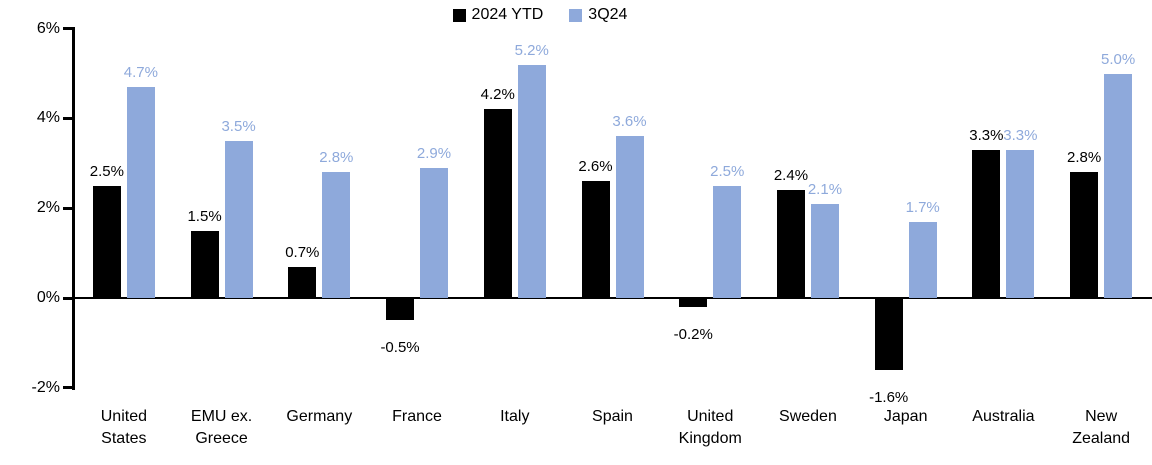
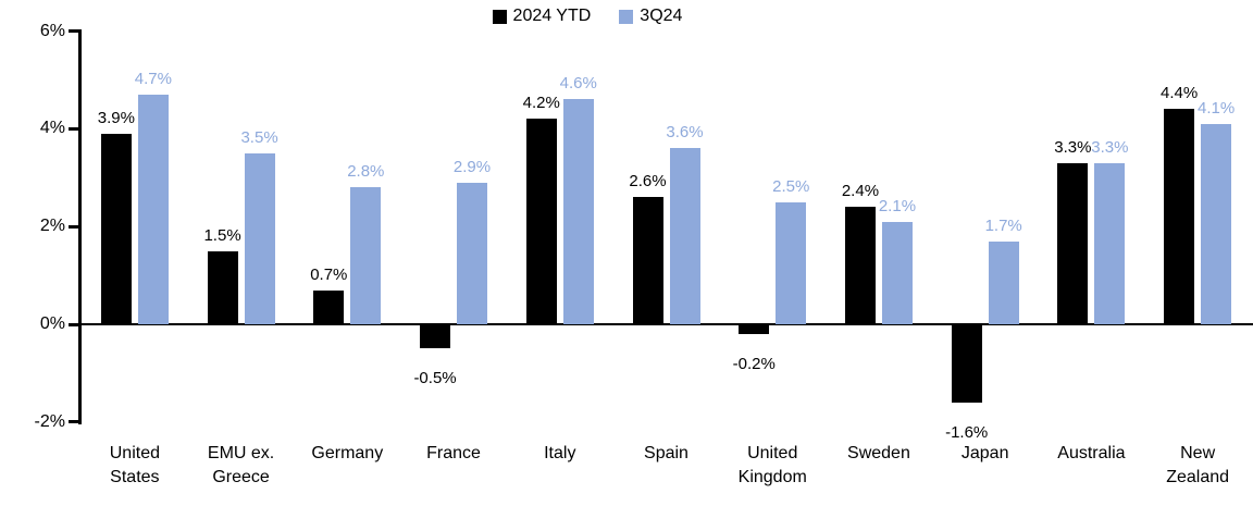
2024 YTD/United States: 2.5% -> 3.9%
3Q24/Italy: 5.2% -> 4.6%
2024 YTD/New Zealand: 2.8% -> 4.4%
3Q24/New Zealand: 5.0% -> 4.1%
